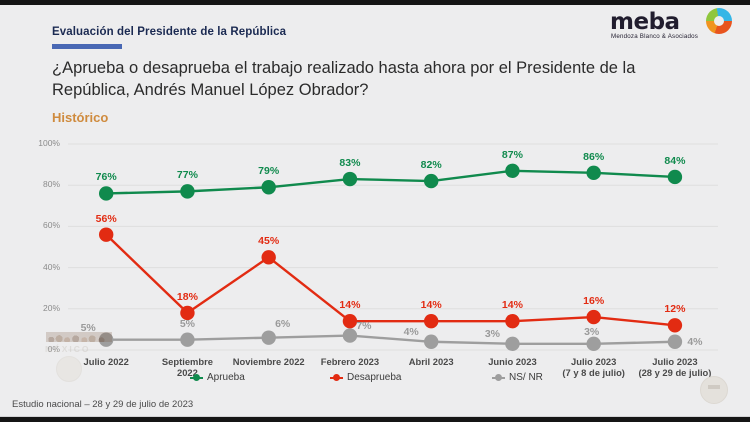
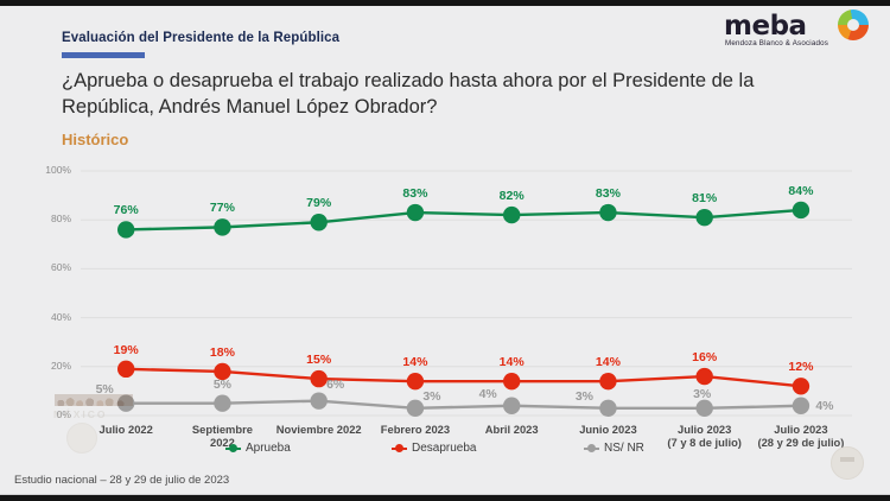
Desaprueba/Julio 2022: 56% -> 19%
Desaprueba/Noviembre 2022: 45% -> 15%
NS/ NR/Febrero 2023: 7% -> 3%
Aprueba/Junio 2023: 87% -> 83%
Aprueba/Julio 2023 (7 y 8 de julio): 86% -> 81%
